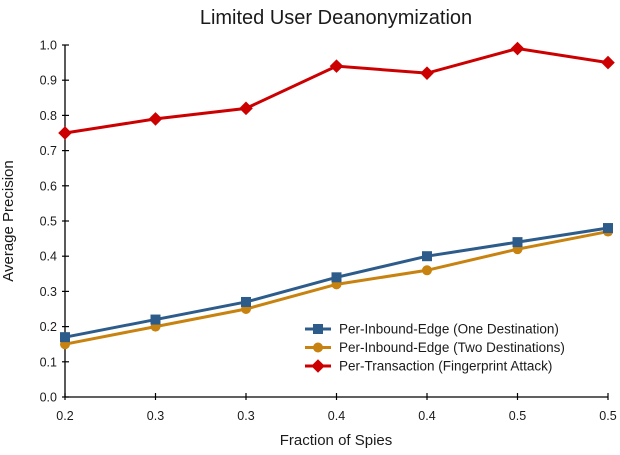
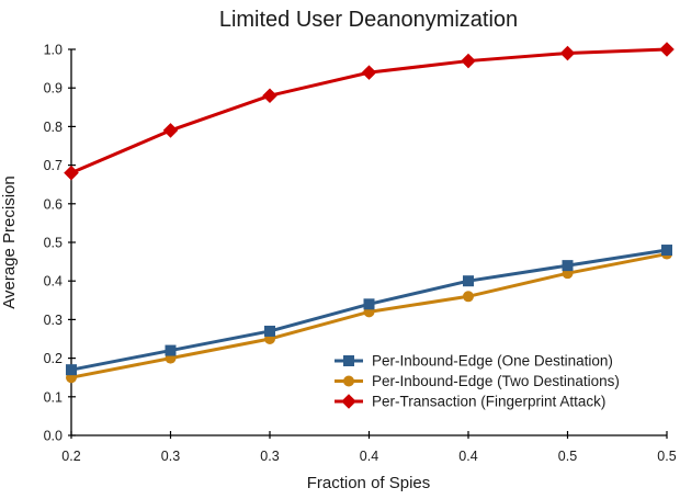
Per-Transaction (Fingerprint Attack)/0.2: 0.75 -> 0.68
Per-Transaction (Fingerprint Attack)/0.3: 0.82 -> 0.88
Per-Transaction (Fingerprint Attack)/0.4: 0.92 -> 0.97
Per-Transaction (Fingerprint Attack)/0.5: 0.95 -> 1.00
